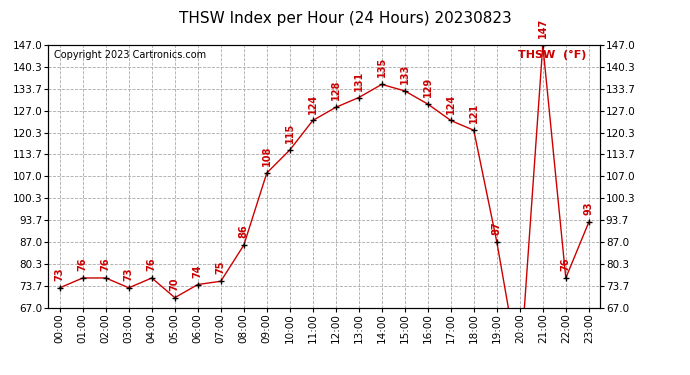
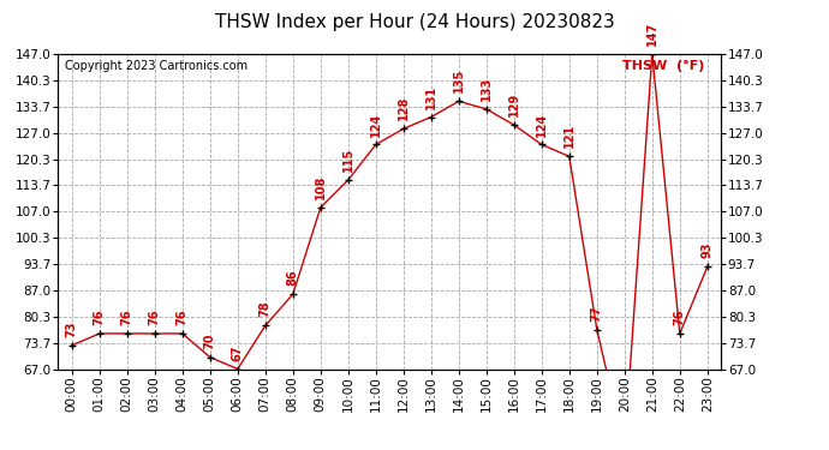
03:00: 73 -> 76
06:00: 74 -> 67
07:00: 75 -> 78
19:00: 87 -> 77
